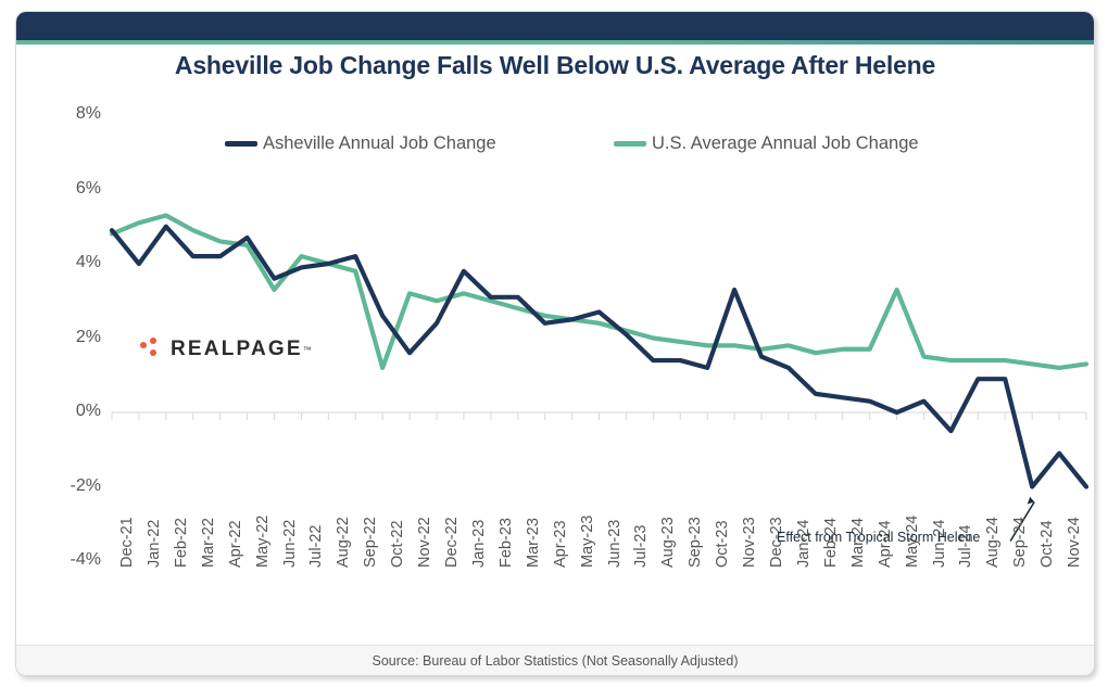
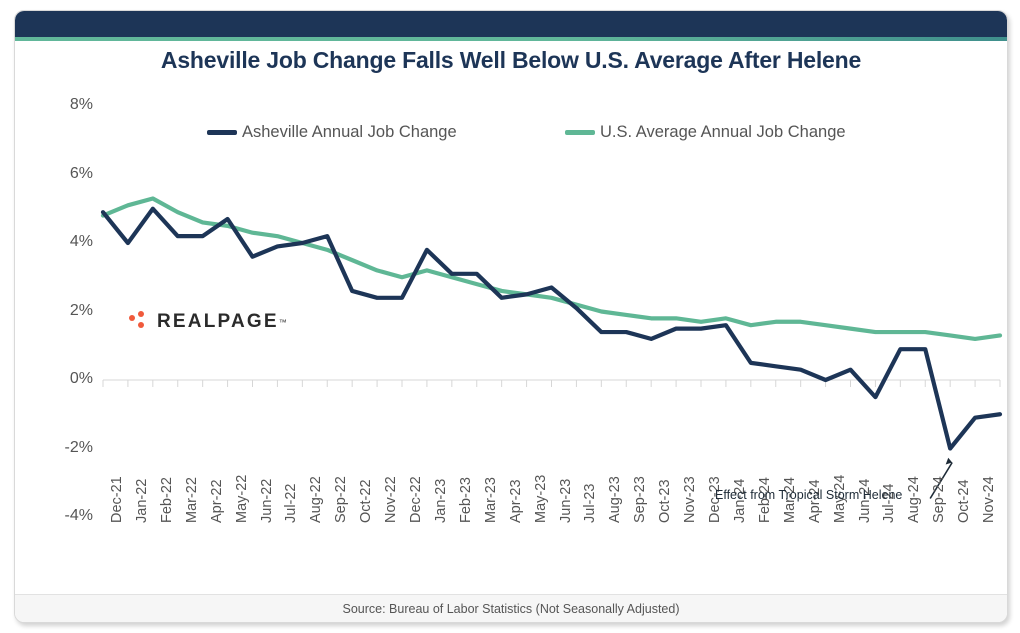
U.S. Average Annual Job Change/Jun-22: 3.3% -> 4.3%
U.S. Average Annual Job Change/Oct-22: 1.2% -> 3.5%
Asheville Annual Job Change/Nov-22: 1.6% -> 2.4%
Asheville Annual Job Change/Nov-23: 3.3% -> 1.5%
Asheville Annual Job Change/Jan-24: 1.2% -> 1.6%
U.S. Average Annual Job Change/May-24: 3.3% -> 1.6%
Asheville Annual Job Change/Dec-24: -2.0% -> -1.0%
